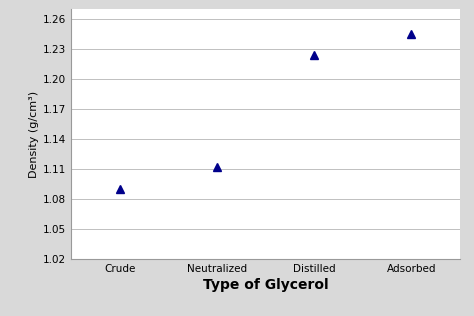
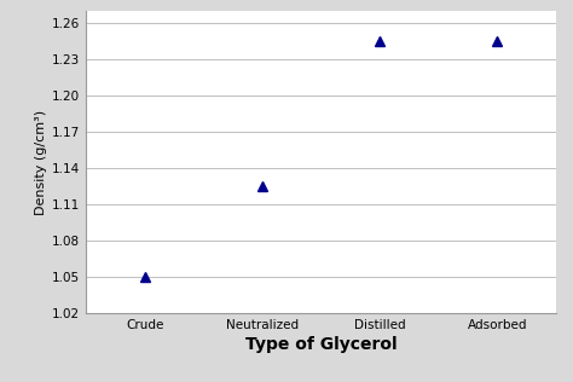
Crude: 1.090 -> 1.050
Neutralized: 1.112 -> 1.125
Distilled: 1.224 -> 1.245
